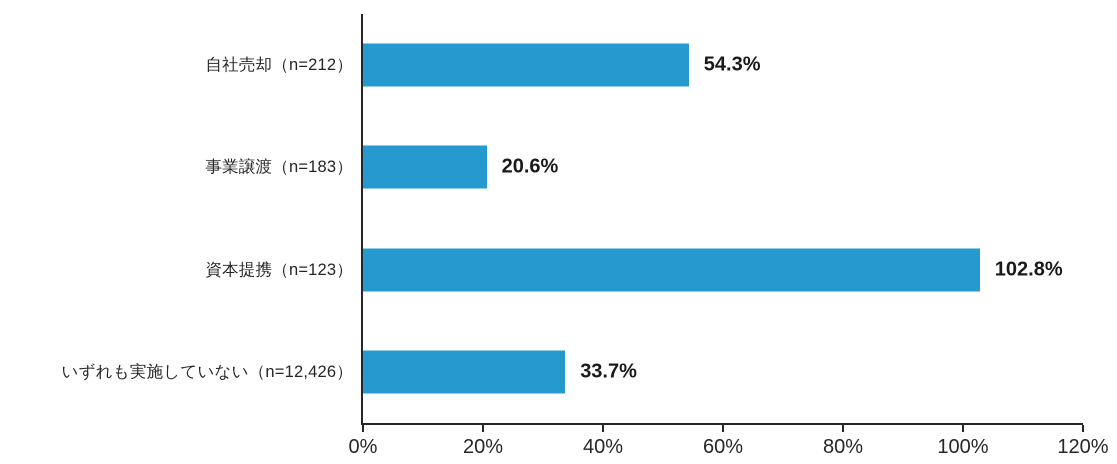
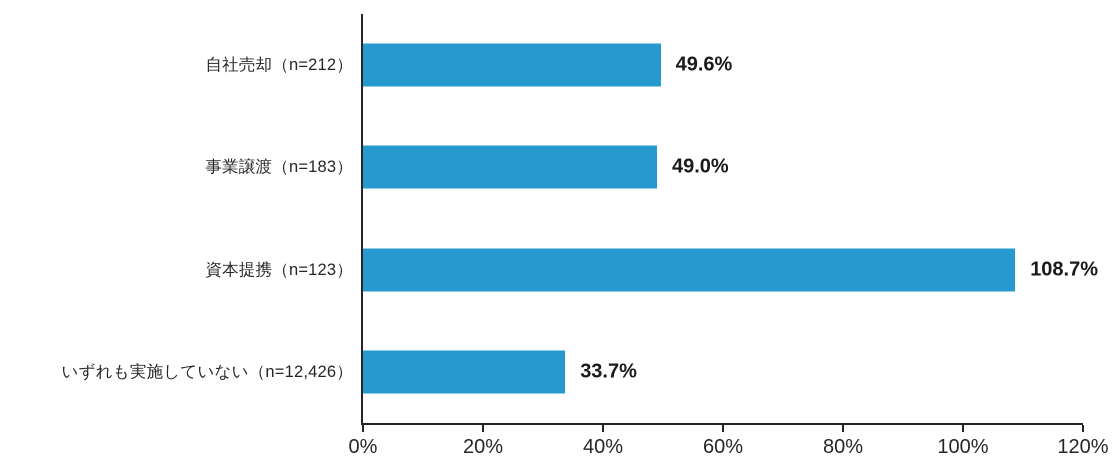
自社売却（n=212）: 54.3% -> 49.6%
事業譲渡（n=183）: 20.6% -> 49.0%
資本提携（n=123）: 102.8% -> 108.7%
